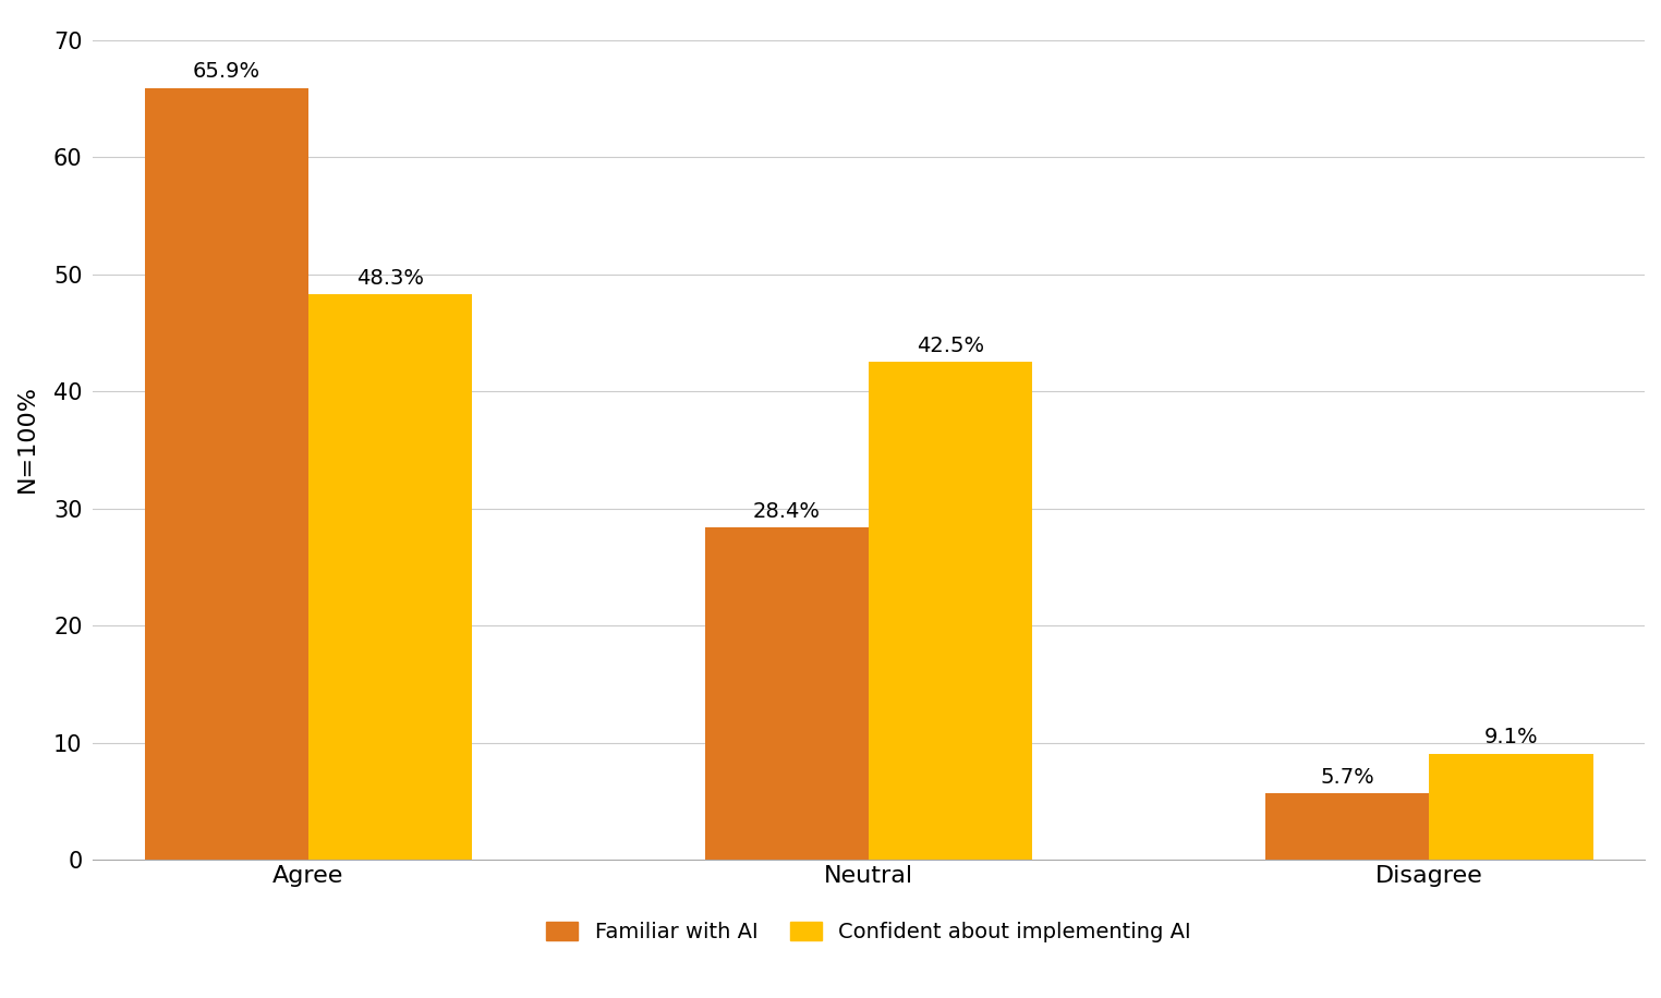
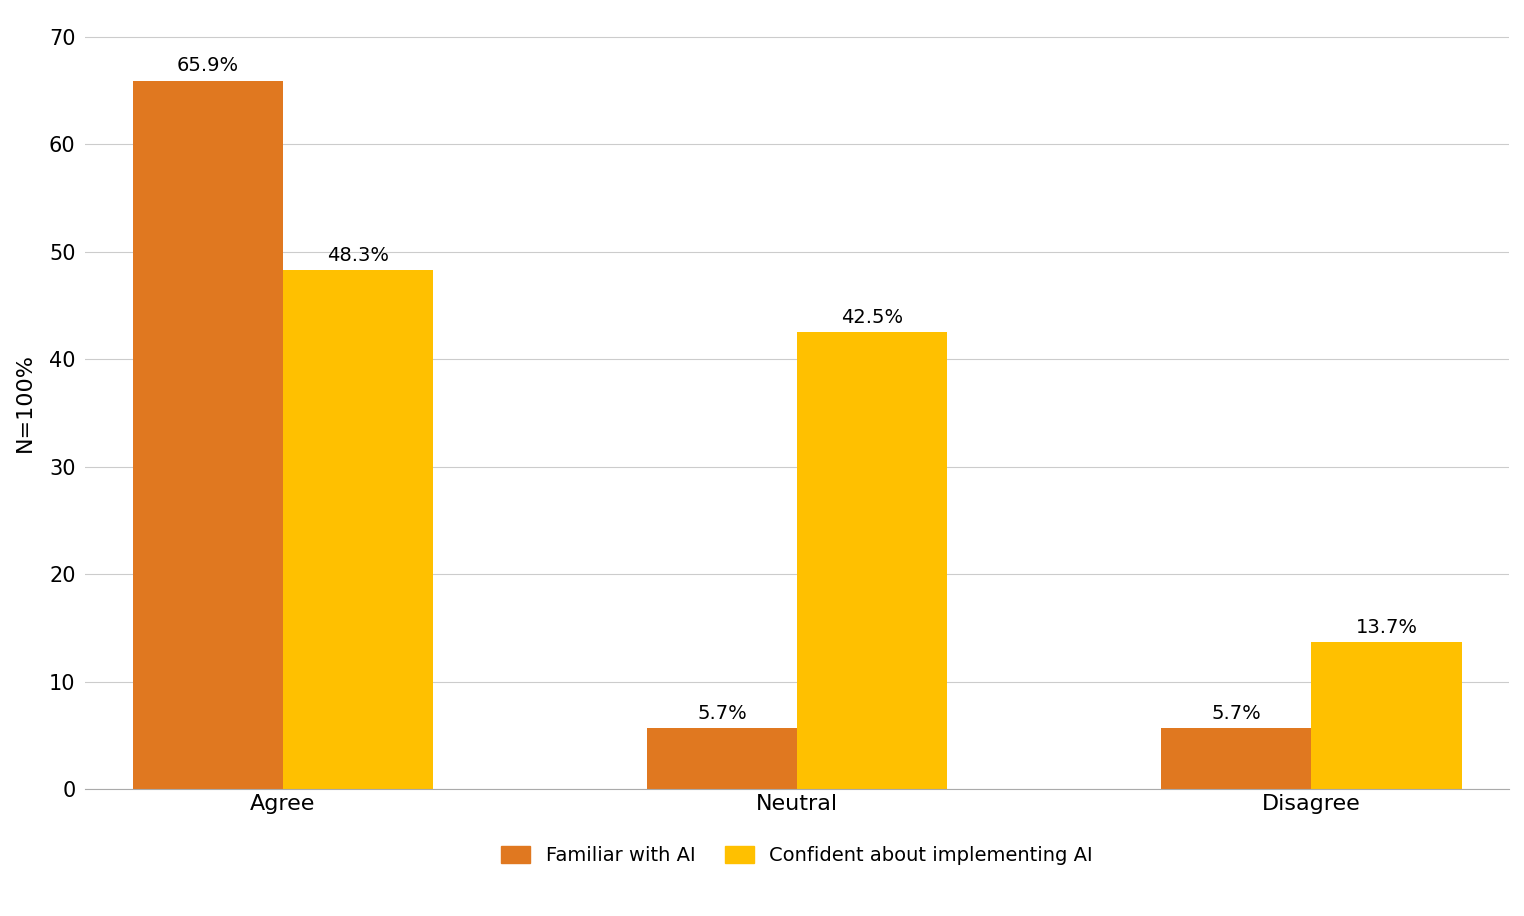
Familiar with AI/Neutral: 28.4% -> 5.7%
Confident about implementing AI/Disagree: 9.1% -> 13.7%
